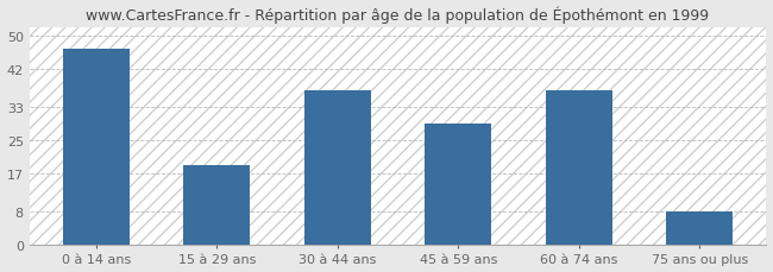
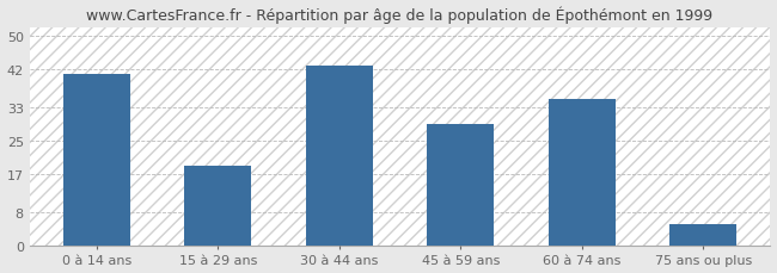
0 à 14 ans: 47 -> 41
30 à 44 ans: 37 -> 43
60 à 74 ans: 37 -> 35
75 ans ou plus: 8 -> 5
